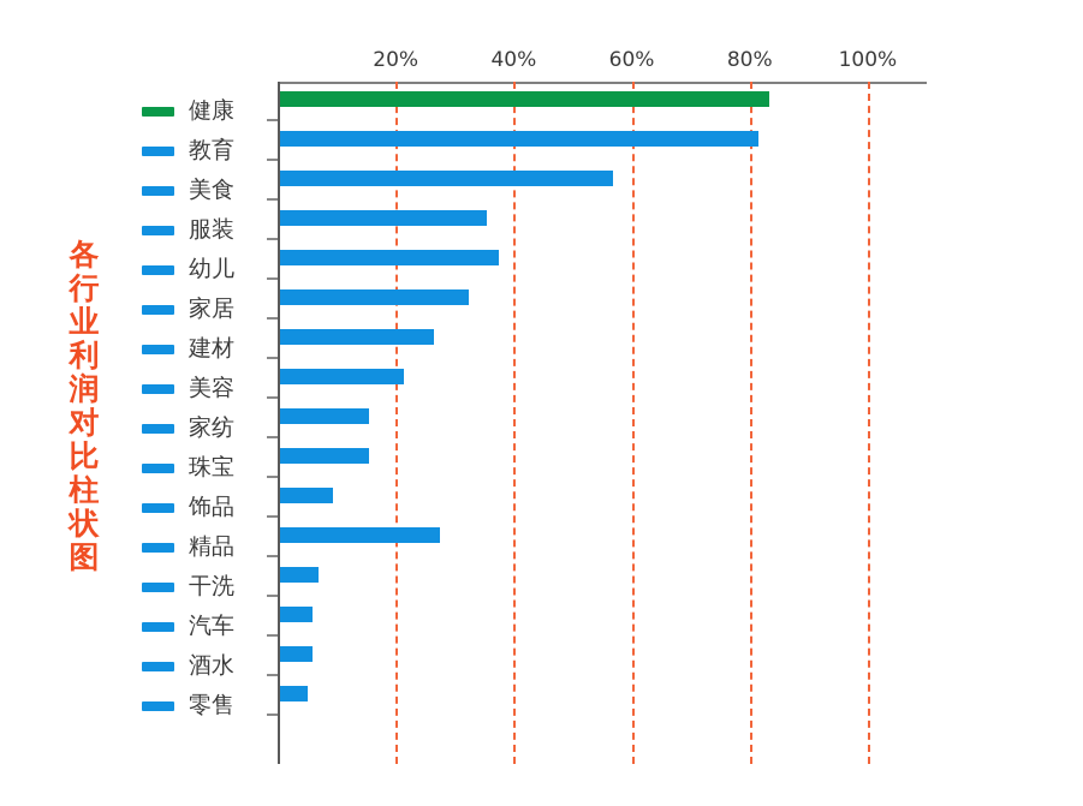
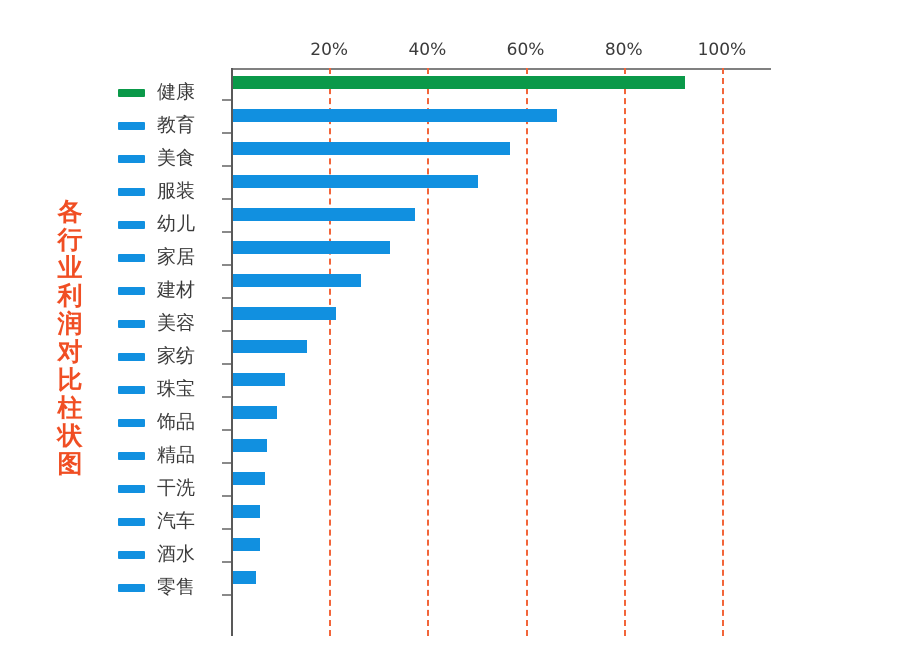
健康: 83% -> 92%
教育: 81% -> 66%
服装: 35% -> 50%
珠宝: 15% -> 10%
精品: 27% -> 7%
